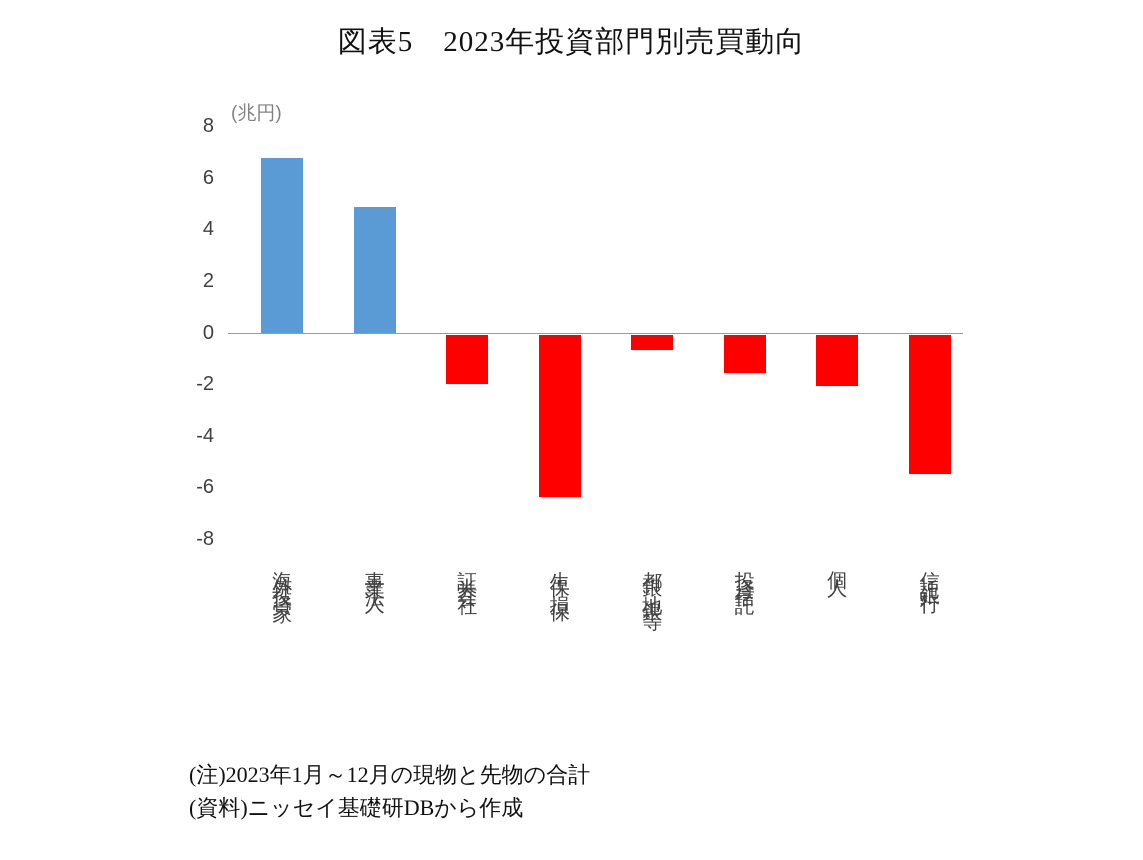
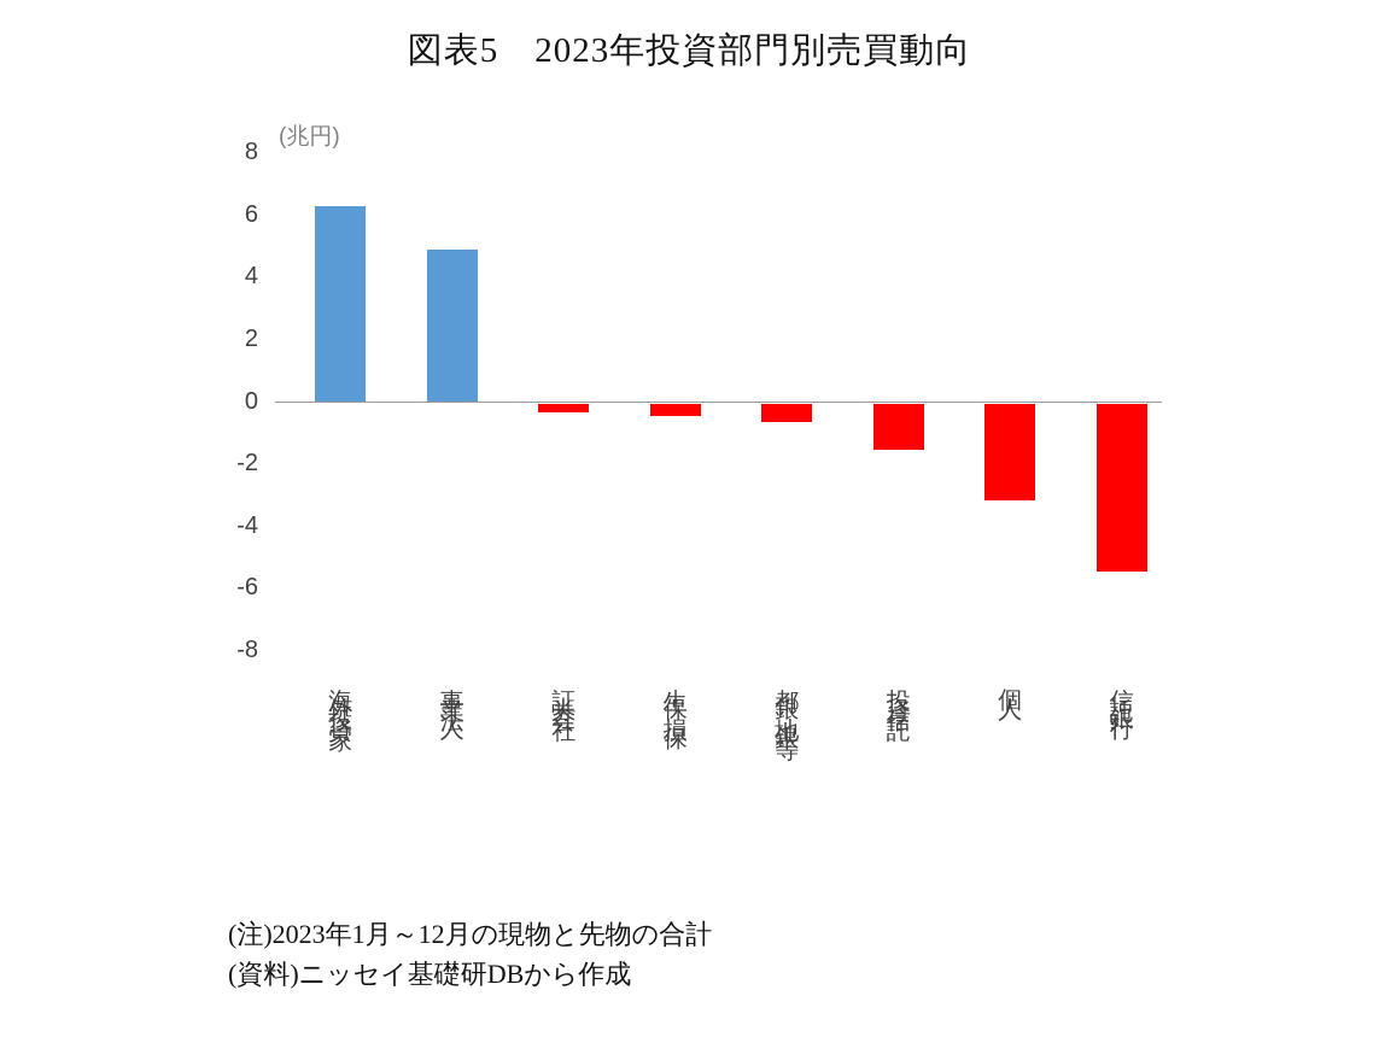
海外投資家: 6.8 -> 6.3
証券会社: -1.9 -> -0.3
生保・損保: -6.3 -> -0.4
個人: -2.0 -> -3.1
